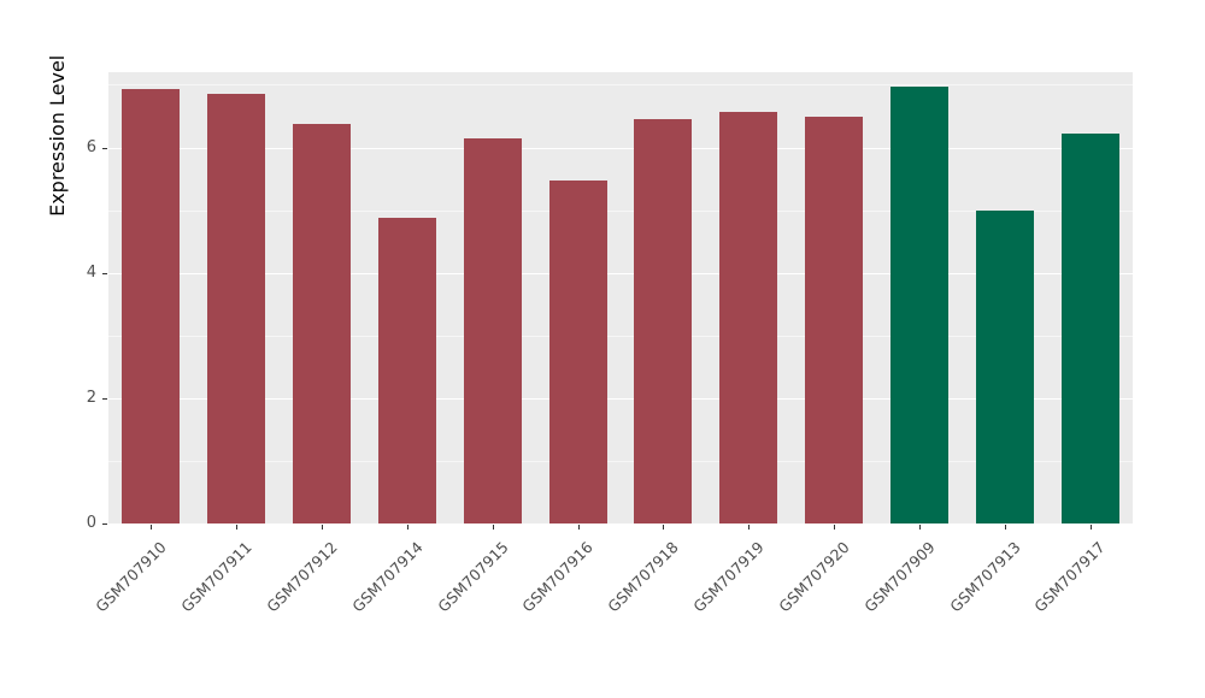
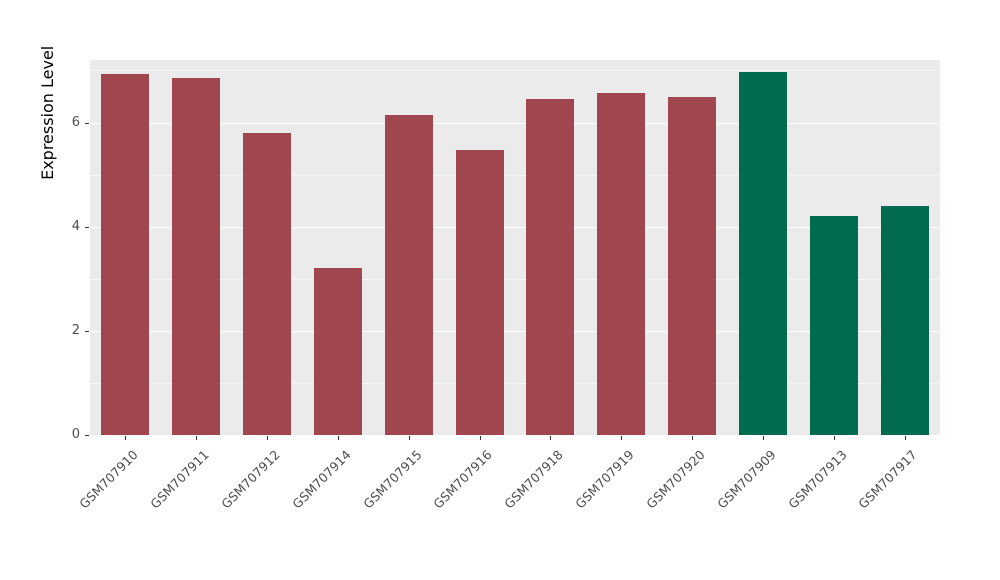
GSM707912: 6.4 -> 5.8
GSM707914: 4.9 -> 3.2
GSM707913: 5.0 -> 4.2
GSM707917: 6.2 -> 4.4
